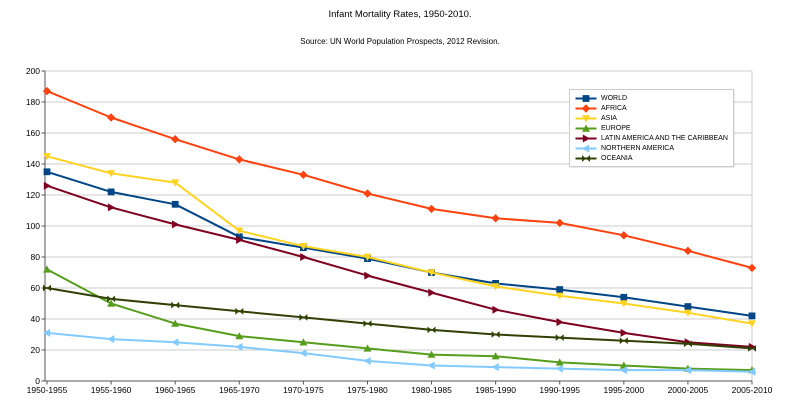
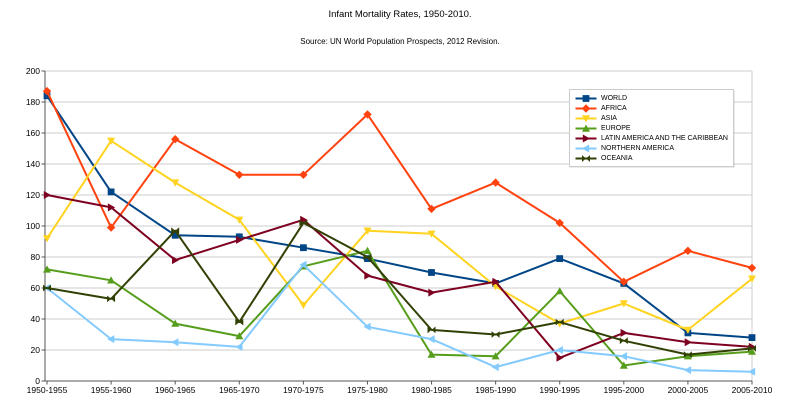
WORLD/1950-1955: 135 -> 184
ASIA/1950-1955: 145 -> 92
LATIN AMERICA AND THE CARIBBEAN/1950-1955: 126 -> 120
NORTHERN AMERICA/1950-1955: 31 -> 60
AFRICA/1955-1960: 170 -> 99
ASIA/1955-1960: 134 -> 155
EUROPE/1955-1960: 50 -> 65
WORLD/1960-1965: 114 -> 94
LATIN AMERICA AND THE CARIBBEAN/1960-1965: 101 -> 78
OCEANIA/1960-1965: 49 -> 97
AFRICA/1965-1970: 143 -> 133
ASIA/1965-1970: 97 -> 104
OCEANIA/1965-1970: 45 -> 38
ASIA/1970-1975: 87 -> 49
EUROPE/1970-1975: 25 -> 74
LATIN AMERICA AND THE CARIBBEAN/1970-1975: 80 -> 104
NORTHERN AMERICA/1970-1975: 18 -> 75
OCEANIA/1970-1975: 41 -> 102
AFRICA/1975-1980: 121 -> 172
ASIA/1975-1980: 80 -> 97
EUROPE/1975-1980: 21 -> 84
NORTHERN AMERICA/1975-1980: 13 -> 35
OCEANIA/1975-1980: 37 -> 80
ASIA/1980-1985: 70 -> 95
NORTHERN AMERICA/1980-1985: 10 -> 27
AFRICA/1985-1990: 105 -> 128
LATIN AMERICA AND THE CARIBBEAN/1985-1990: 46 -> 64
WORLD/1990-1995: 59 -> 79
ASIA/1990-1995: 55 -> 37
EUROPE/1990-1995: 12 -> 58
LATIN AMERICA AND THE CARIBBEAN/1990-1995: 38 -> 15
NORTHERN AMERICA/1990-1995: 8 -> 20
OCEANIA/1990-1995: 28 -> 38
WORLD/1995-2000: 54 -> 63
AFRICA/1995-2000: 94 -> 64
NORTHERN AMERICA/1995-2000: 7 -> 16
WORLD/2000-2005: 48 -> 31
ASIA/2000-2005: 44 -> 33
EUROPE/2000-2005: 8 -> 16
OCEANIA/2000-2005: 24 -> 17
WORLD/2005-2010: 42 -> 28
ASIA/2005-2010: 37 -> 66
EUROPE/2005-2010: 7 -> 19
